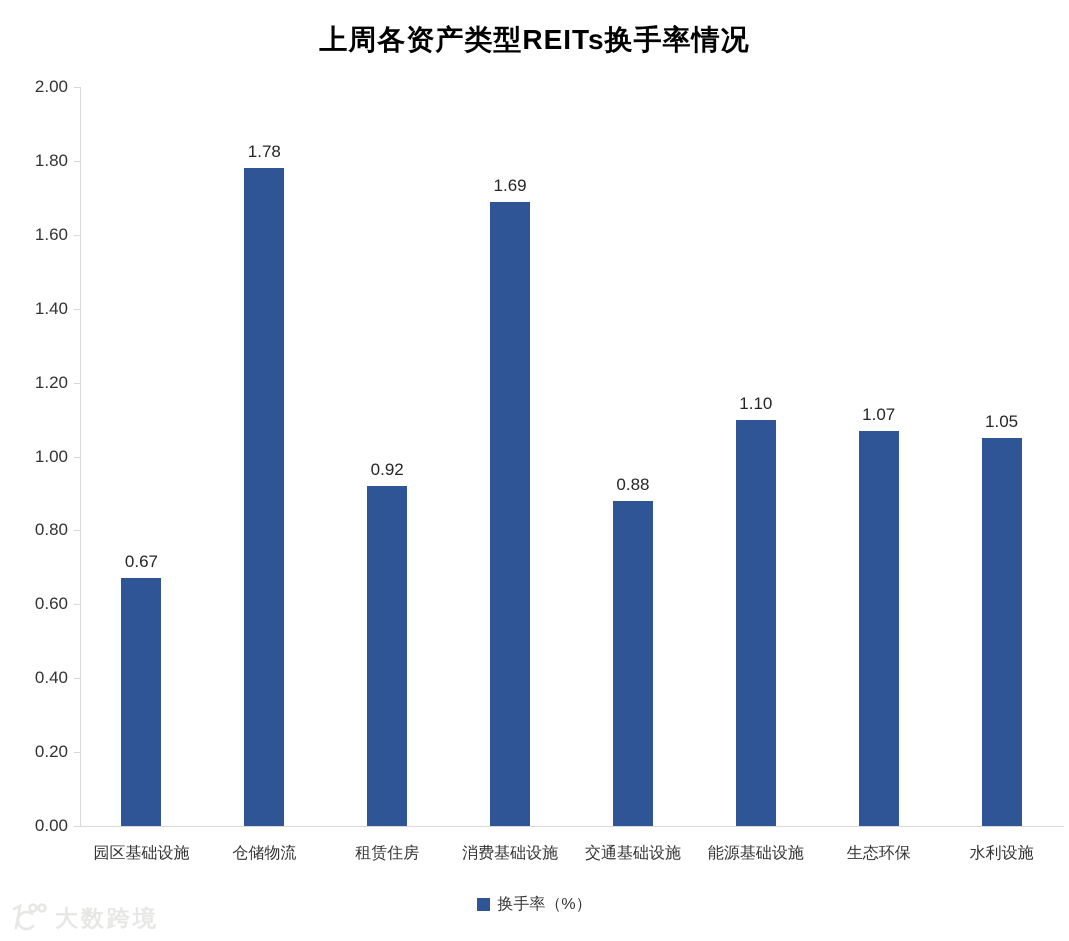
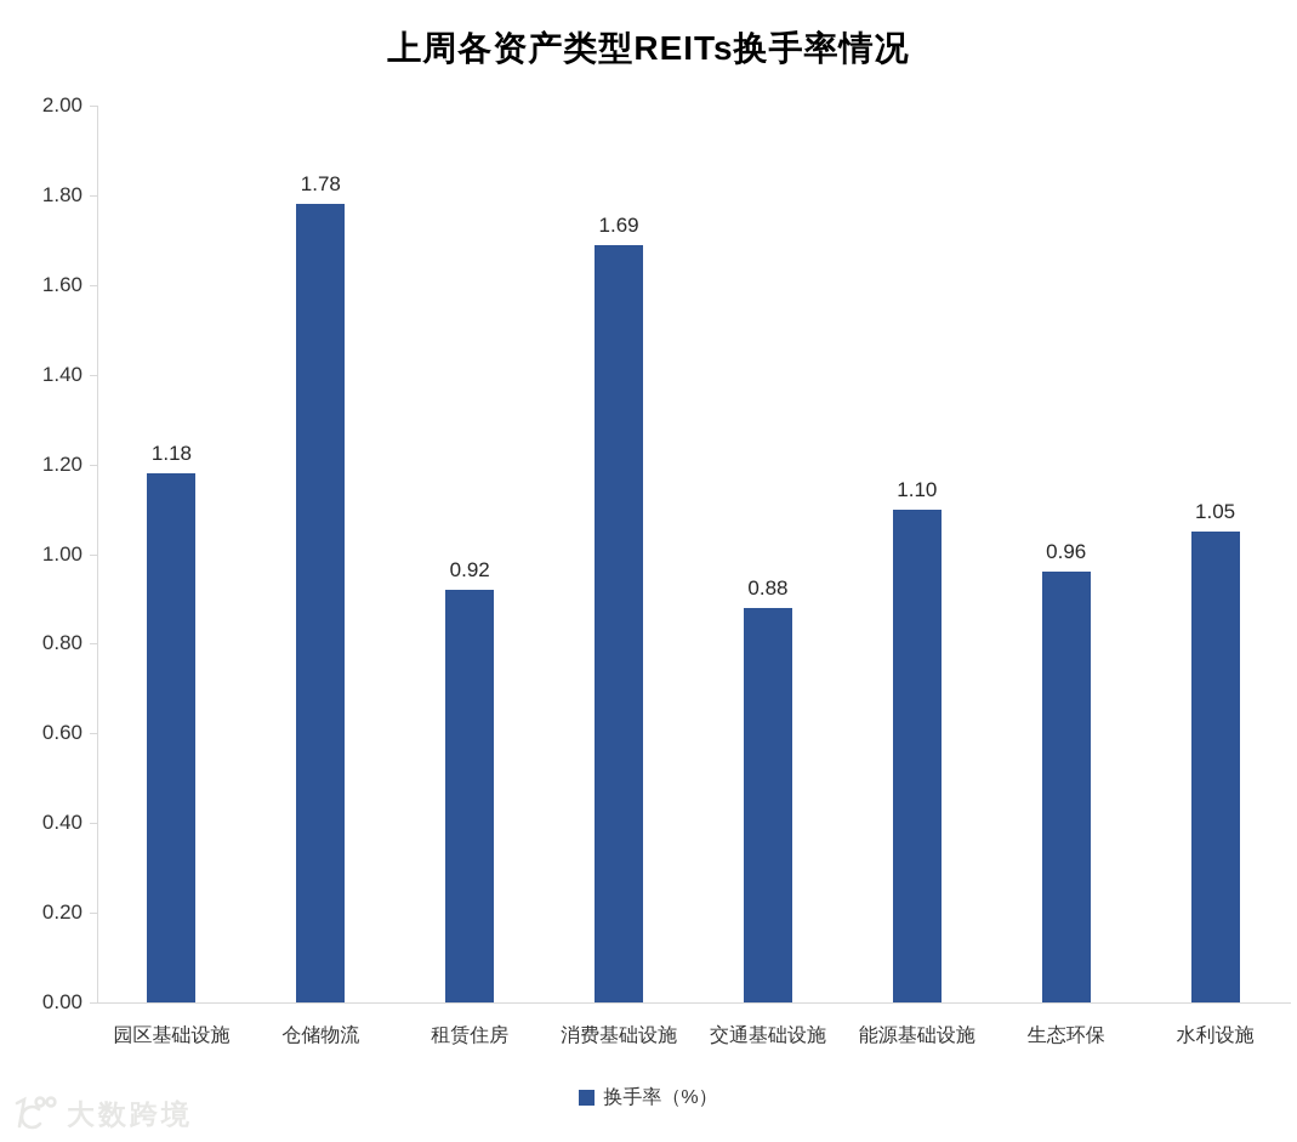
园区基础设施: 0.67 -> 1.18
生态环保: 1.07 -> 0.96
